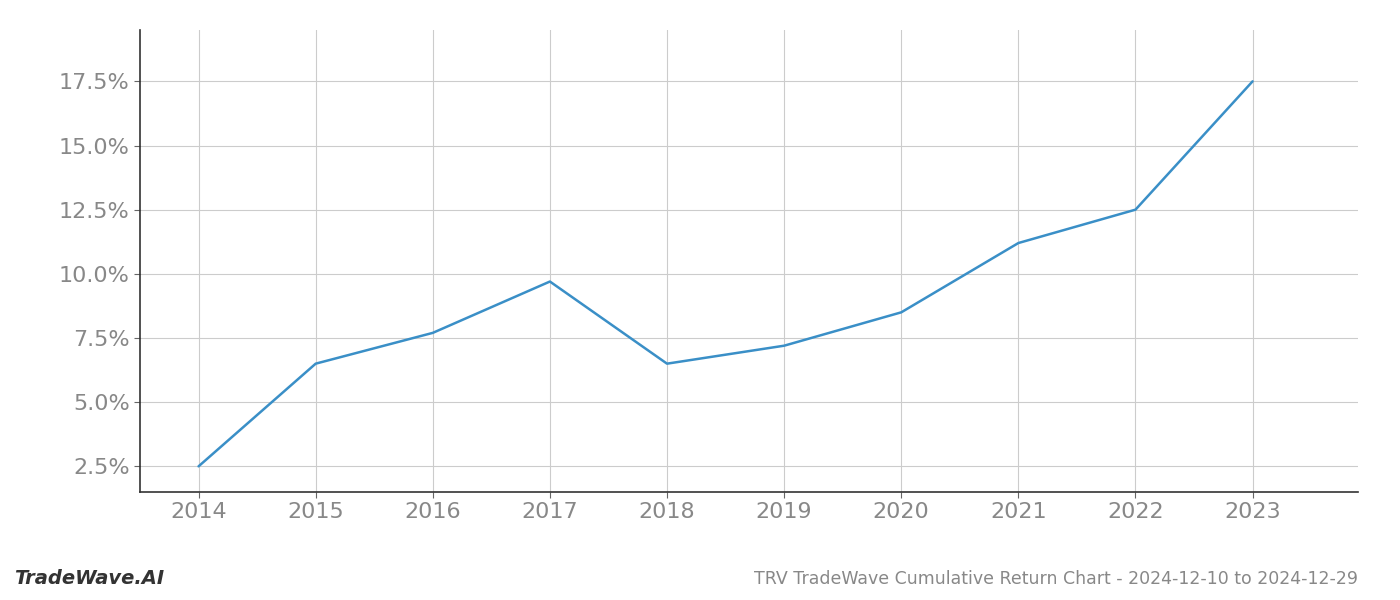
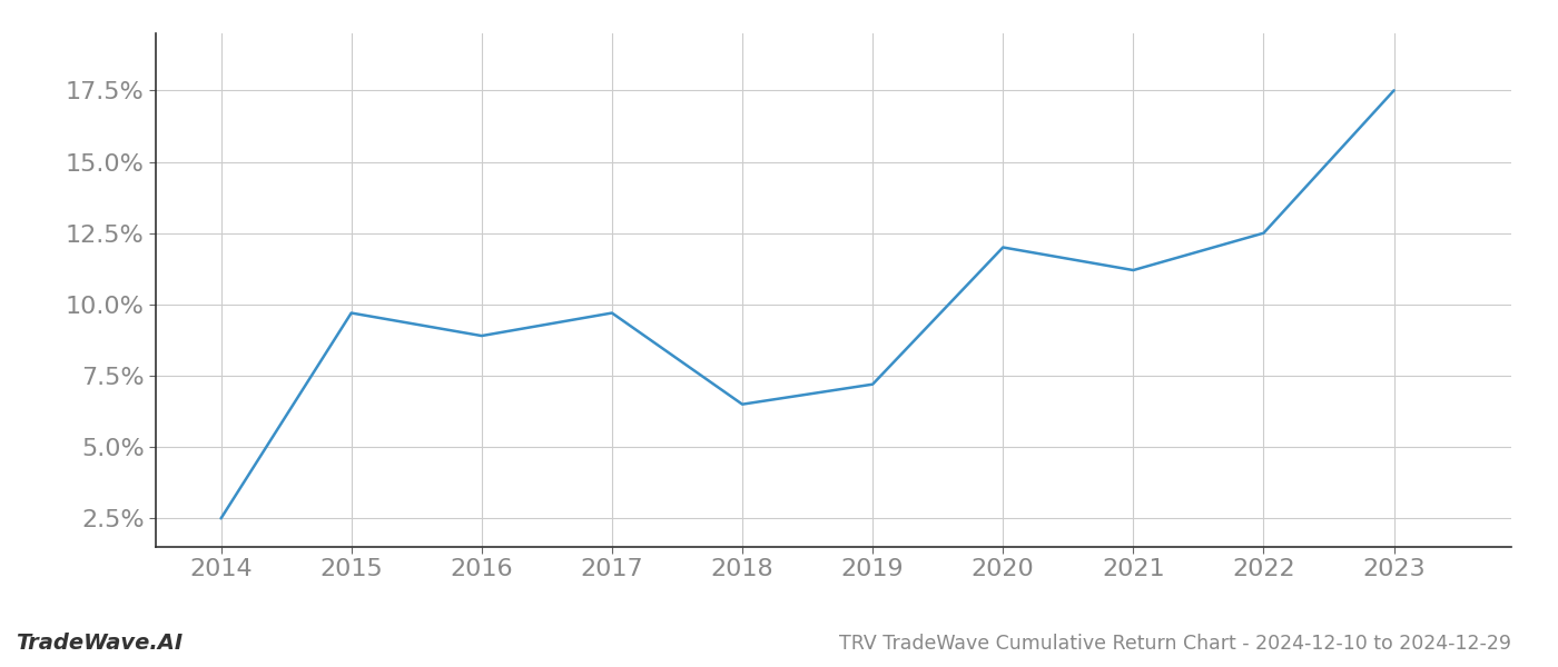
2015: 6.5% -> 9.7%
2016: 7.7% -> 8.9%
2020: 8.5% -> 12.0%
